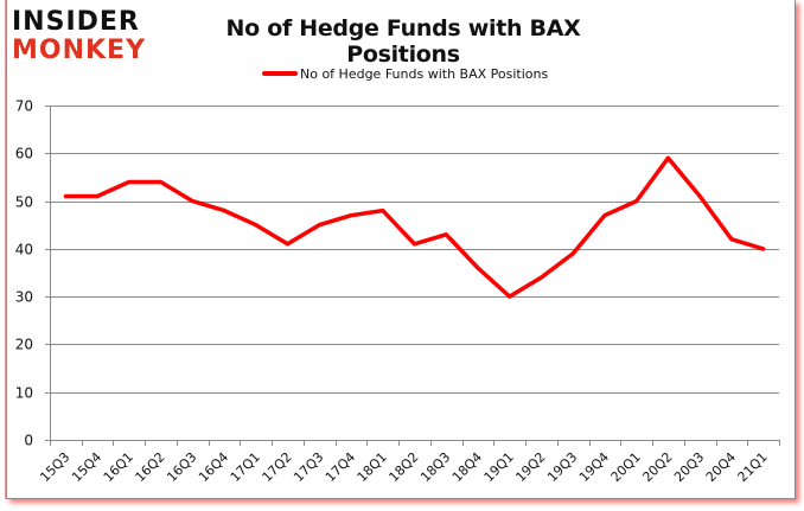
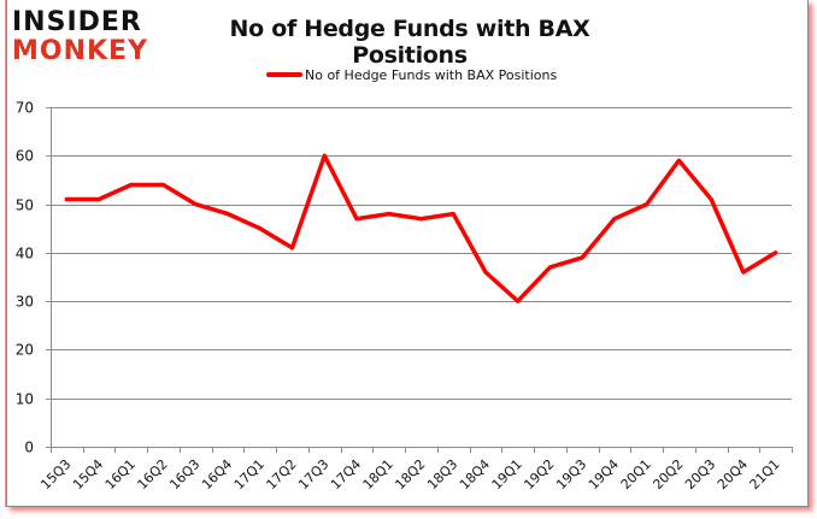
17Q3: 45 -> 60
18Q2: 41 -> 47
18Q3: 43 -> 48
19Q2: 34 -> 37
20Q4: 42 -> 36
